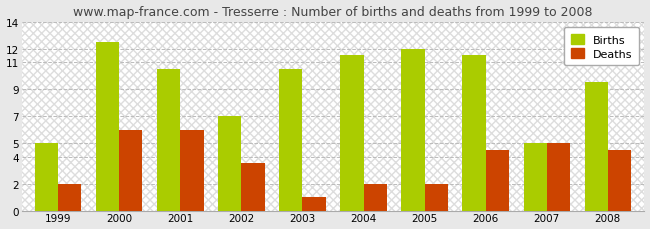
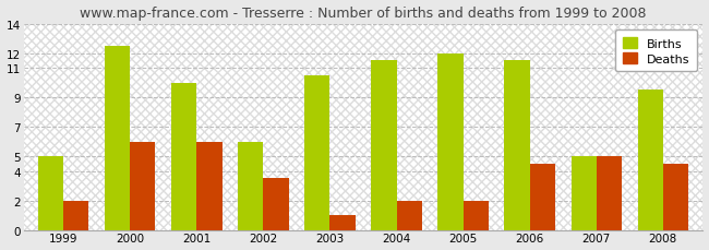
Births/2001: 10.5 -> 10.0
Births/2002: 7.0 -> 6.0
